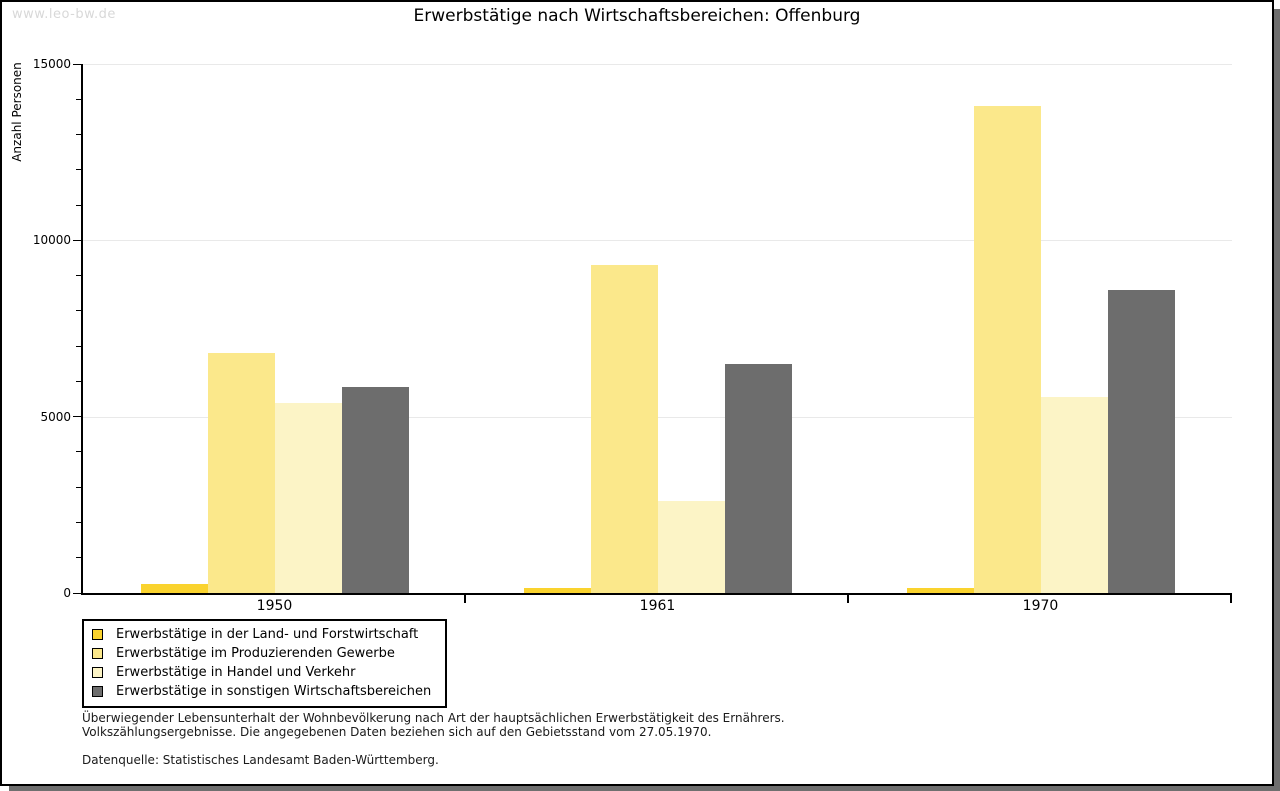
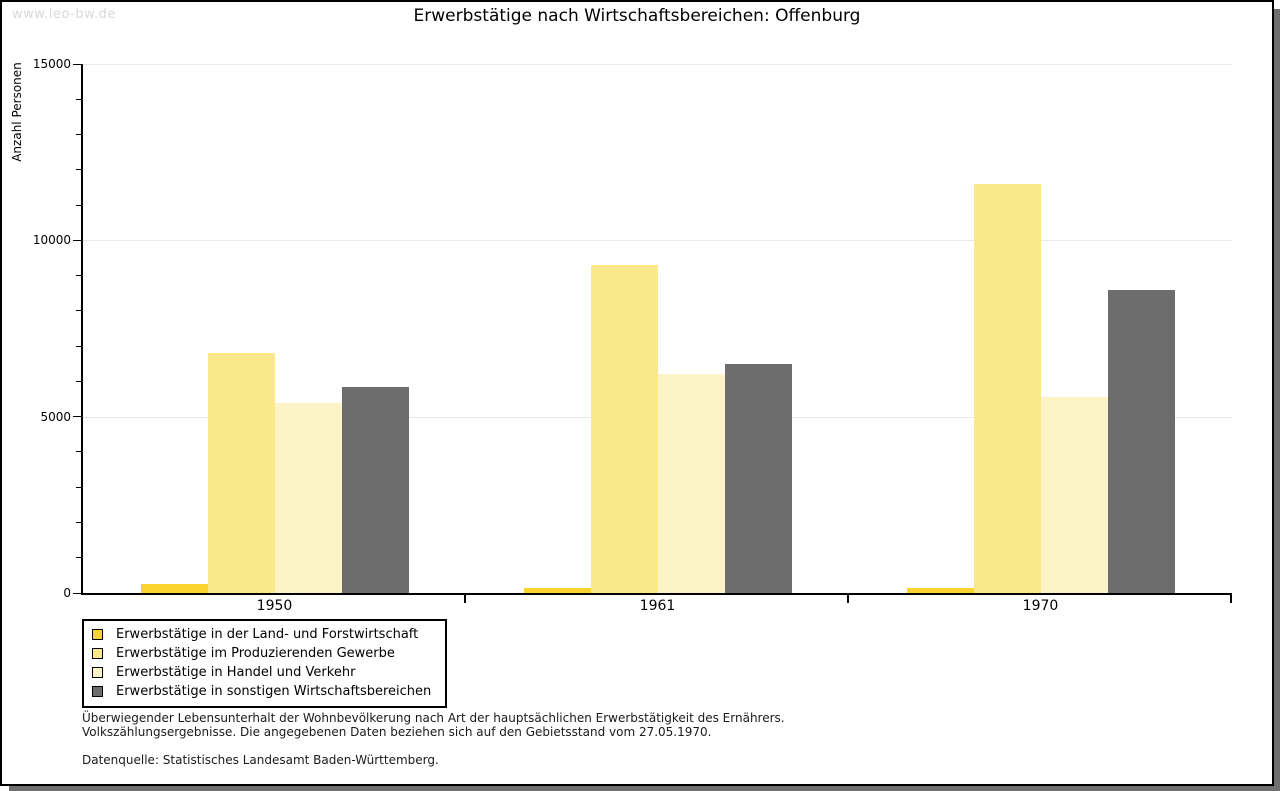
Erwerbstätige in Handel und Verkehr/1961: 2600 -> 6200
Erwerbstätige im Produzierenden Gewerbe/1970: 13800 -> 11600
